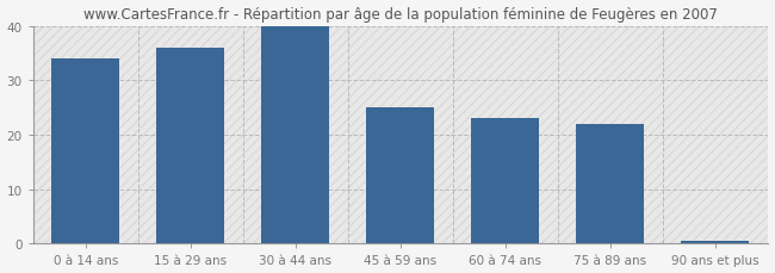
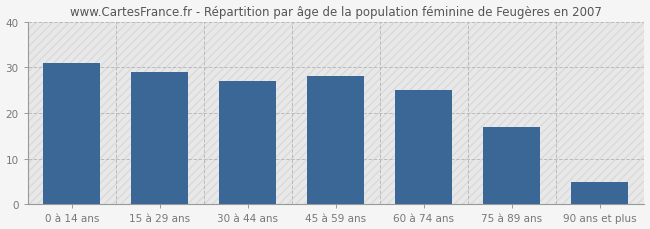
0 à 14 ans: 34.0 -> 31.0
15 à 29 ans: 36.0 -> 29.0
30 à 44 ans: 40.0 -> 27.0
45 à 59 ans: 25.0 -> 28.0
60 à 74 ans: 23.0 -> 25.0
75 à 89 ans: 22.0 -> 17.0
90 ans et plus: 0.5 -> 5.0
